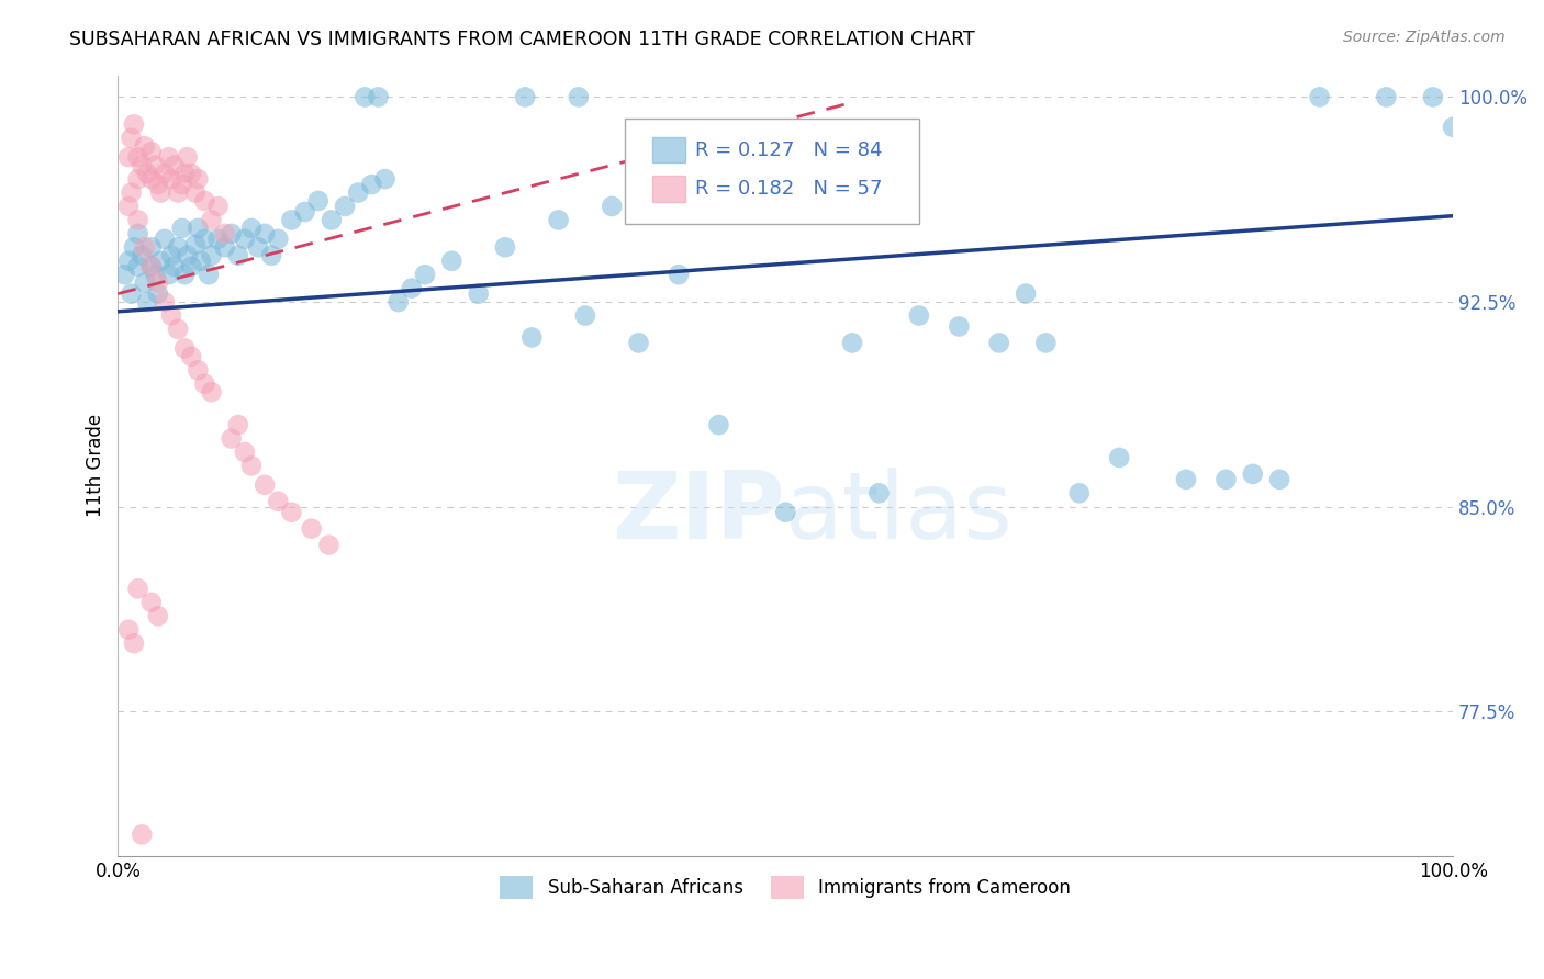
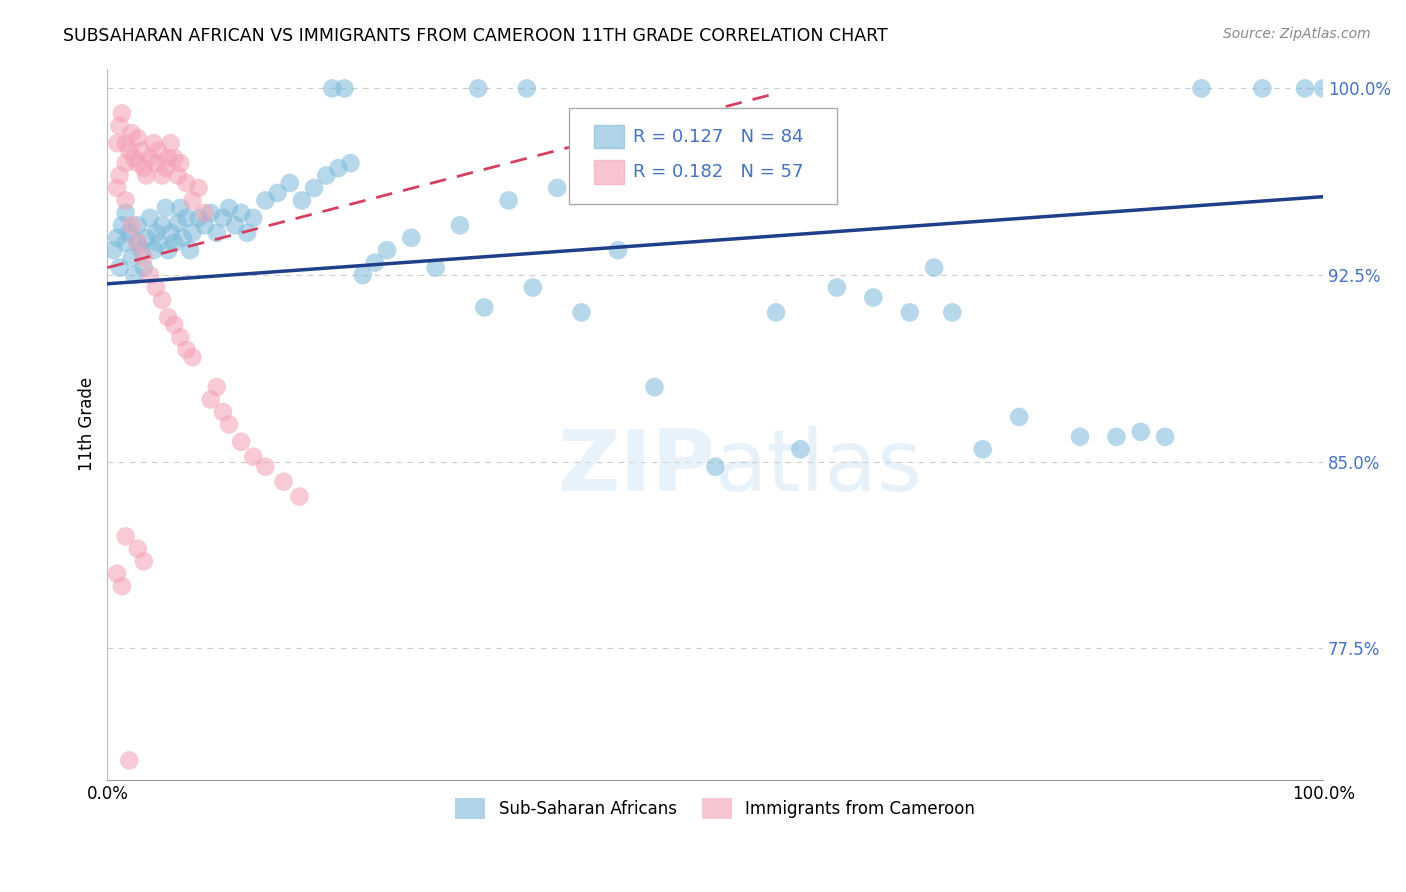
Sub-Saharan Africans/100.0%: 98.9% -> 100.0%
